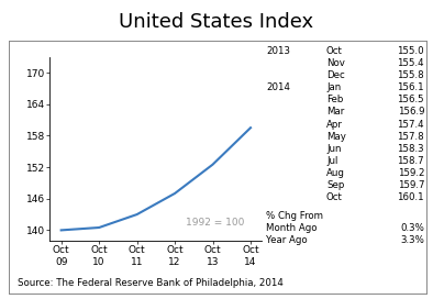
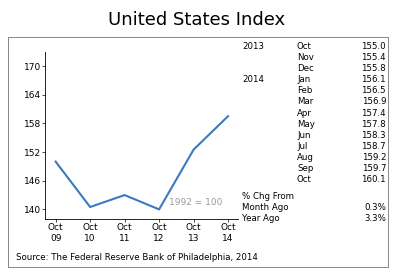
Oct 09: 140.0 -> 150.0
Oct 12: 147.0 -> 140.0
